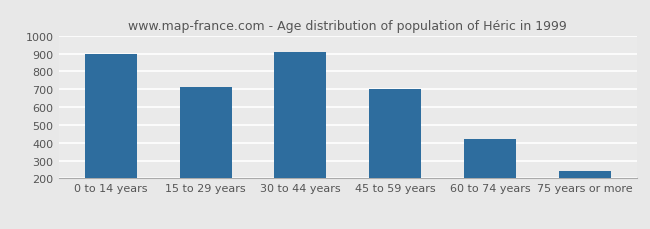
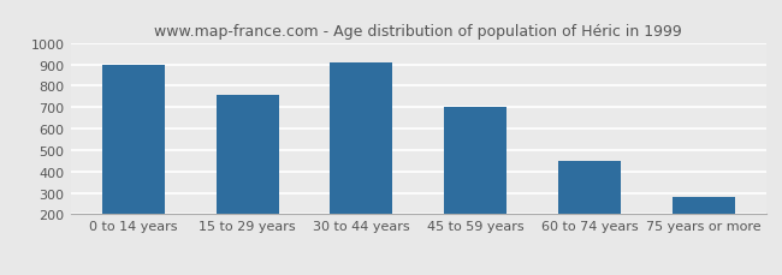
15 to 29 years: 710 -> 760
60 to 74 years: 420 -> 450
75 years or more: 240 -> 280
